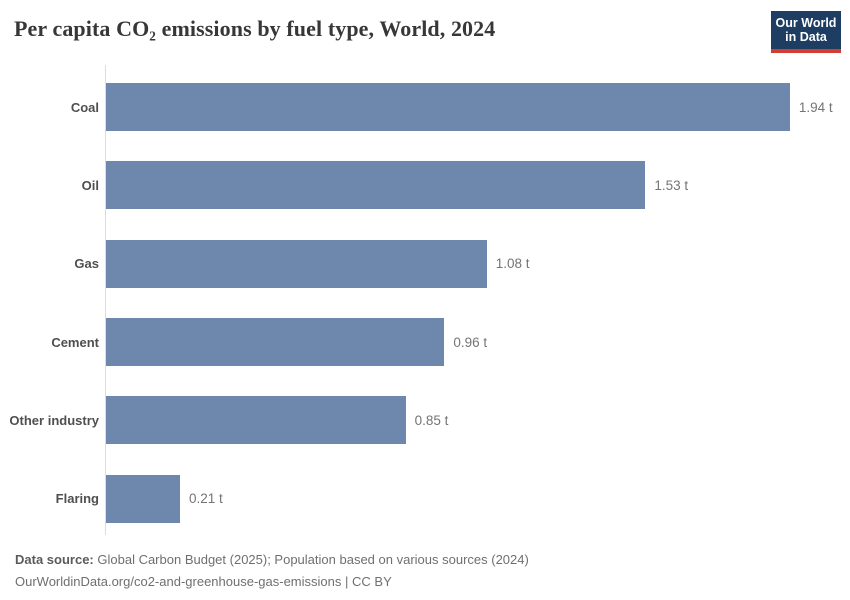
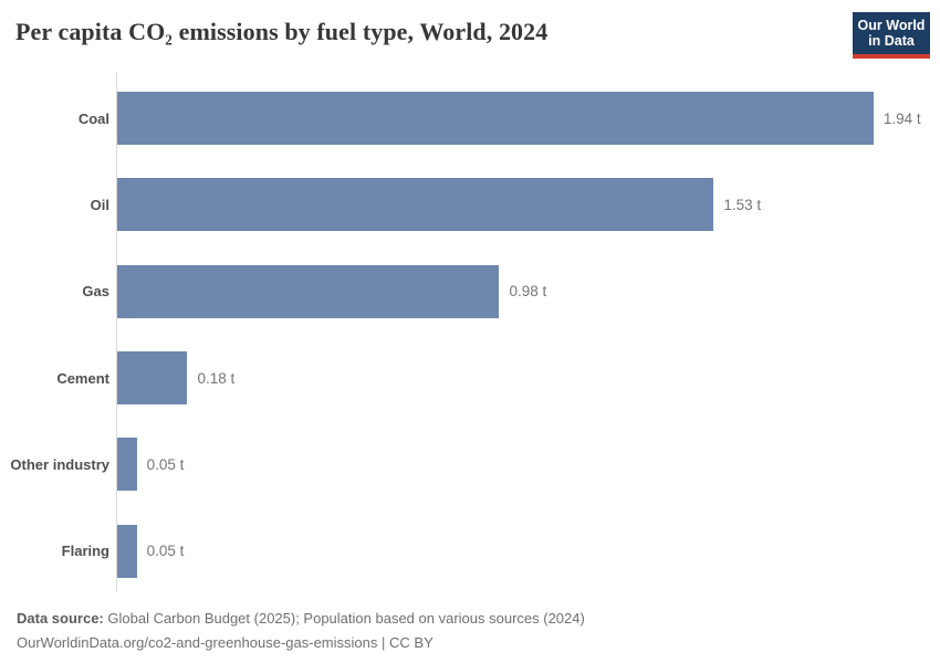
Gas: 1.08 -> 0.98
Cement: 0.96 -> 0.18
Other industry: 0.85 -> 0.05
Flaring: 0.21 -> 0.05
